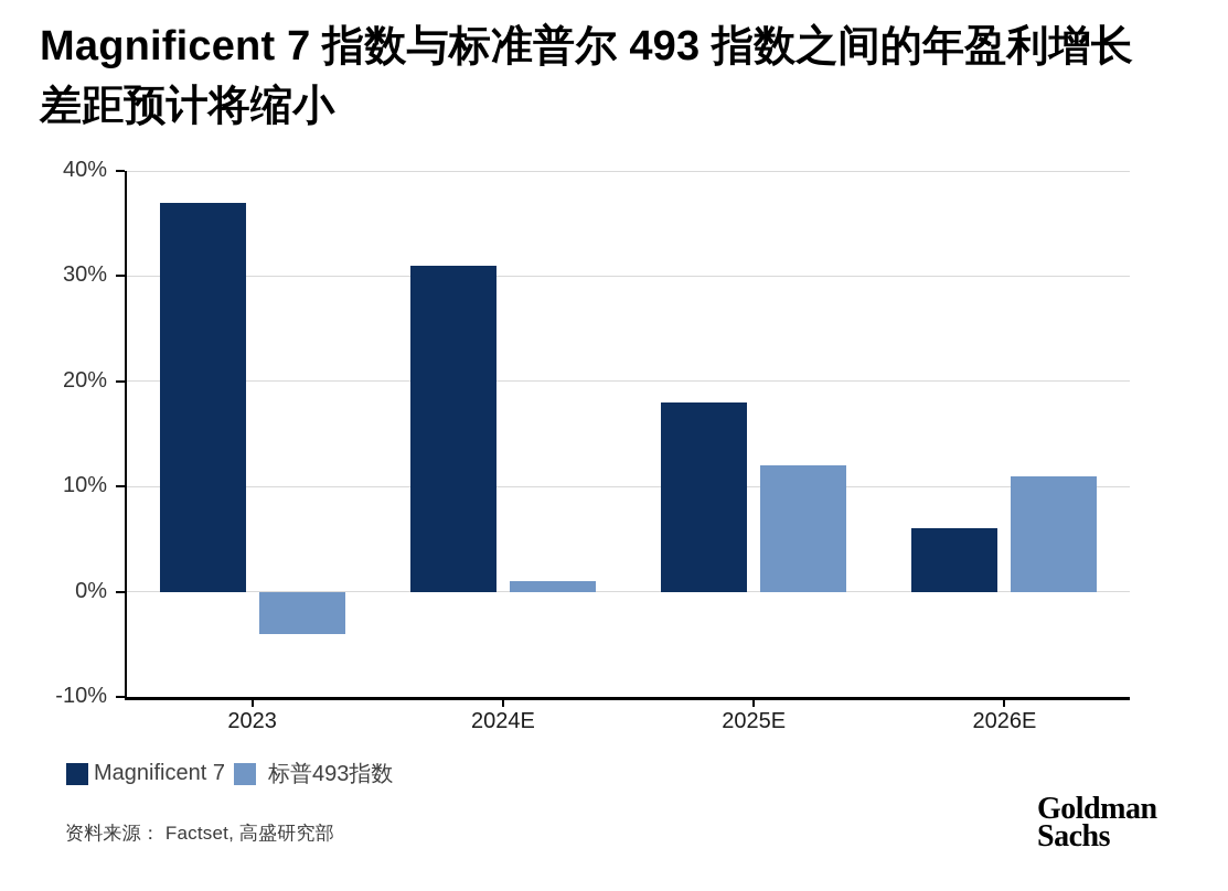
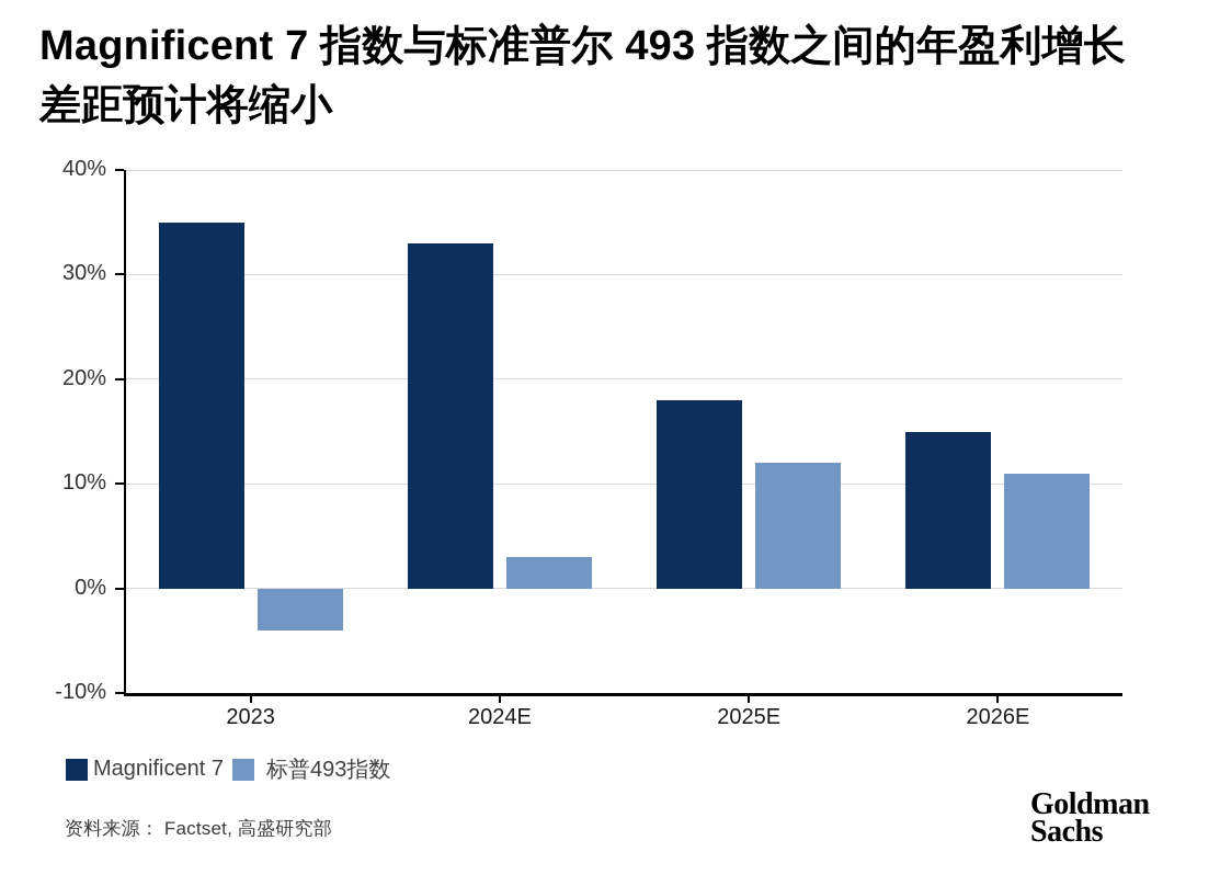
Magnificent 7/2023: 37% -> 35%
Magnificent 7/2024E: 31% -> 33%
标普493指数/2024E: 1% -> 3%
Magnificent 7/2026E: 6% -> 15%
